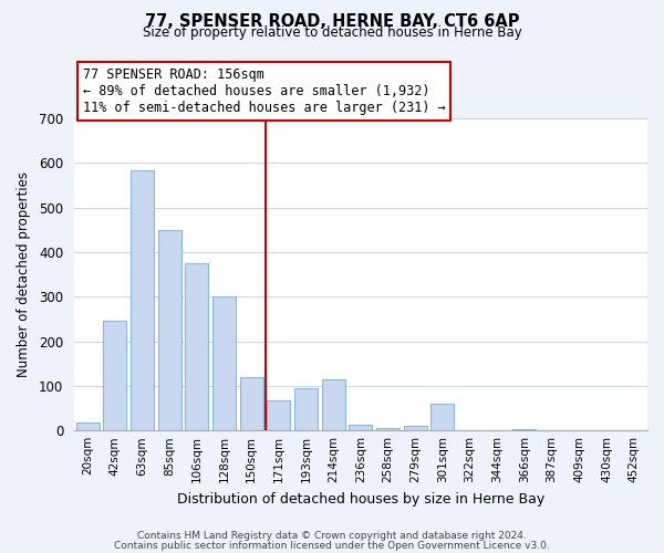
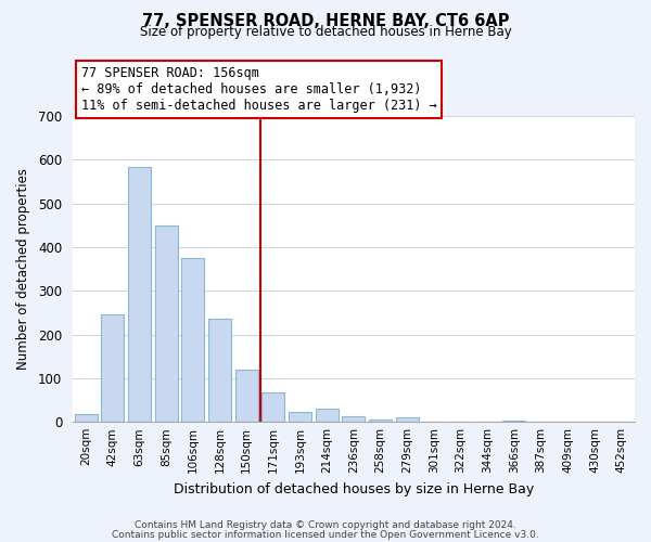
128sqm: 300 -> 235
193sqm: 95 -> 23
214sqm: 115 -> 31
301sqm: 60 -> 1
